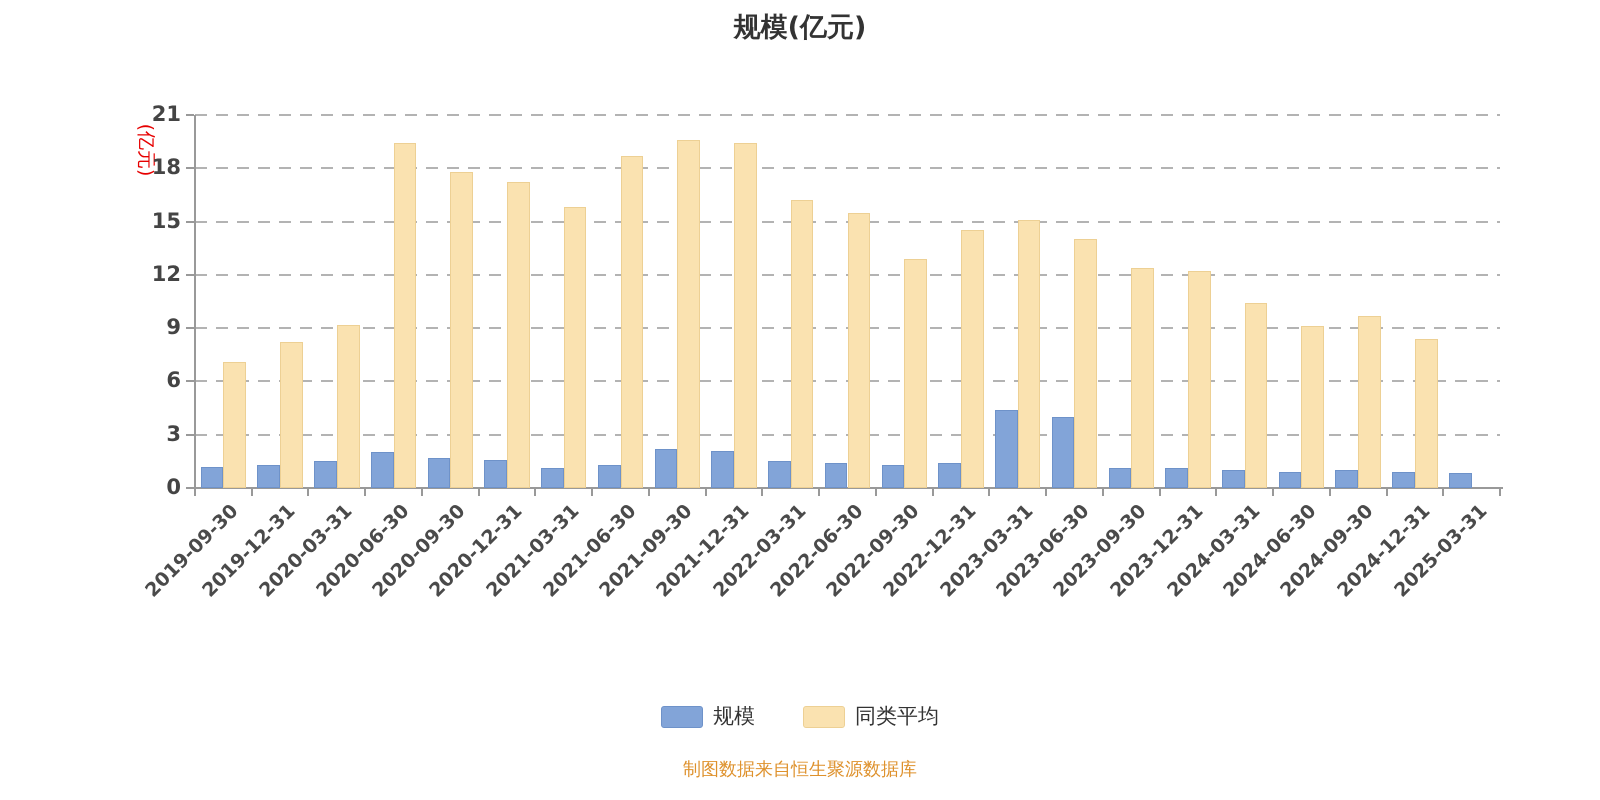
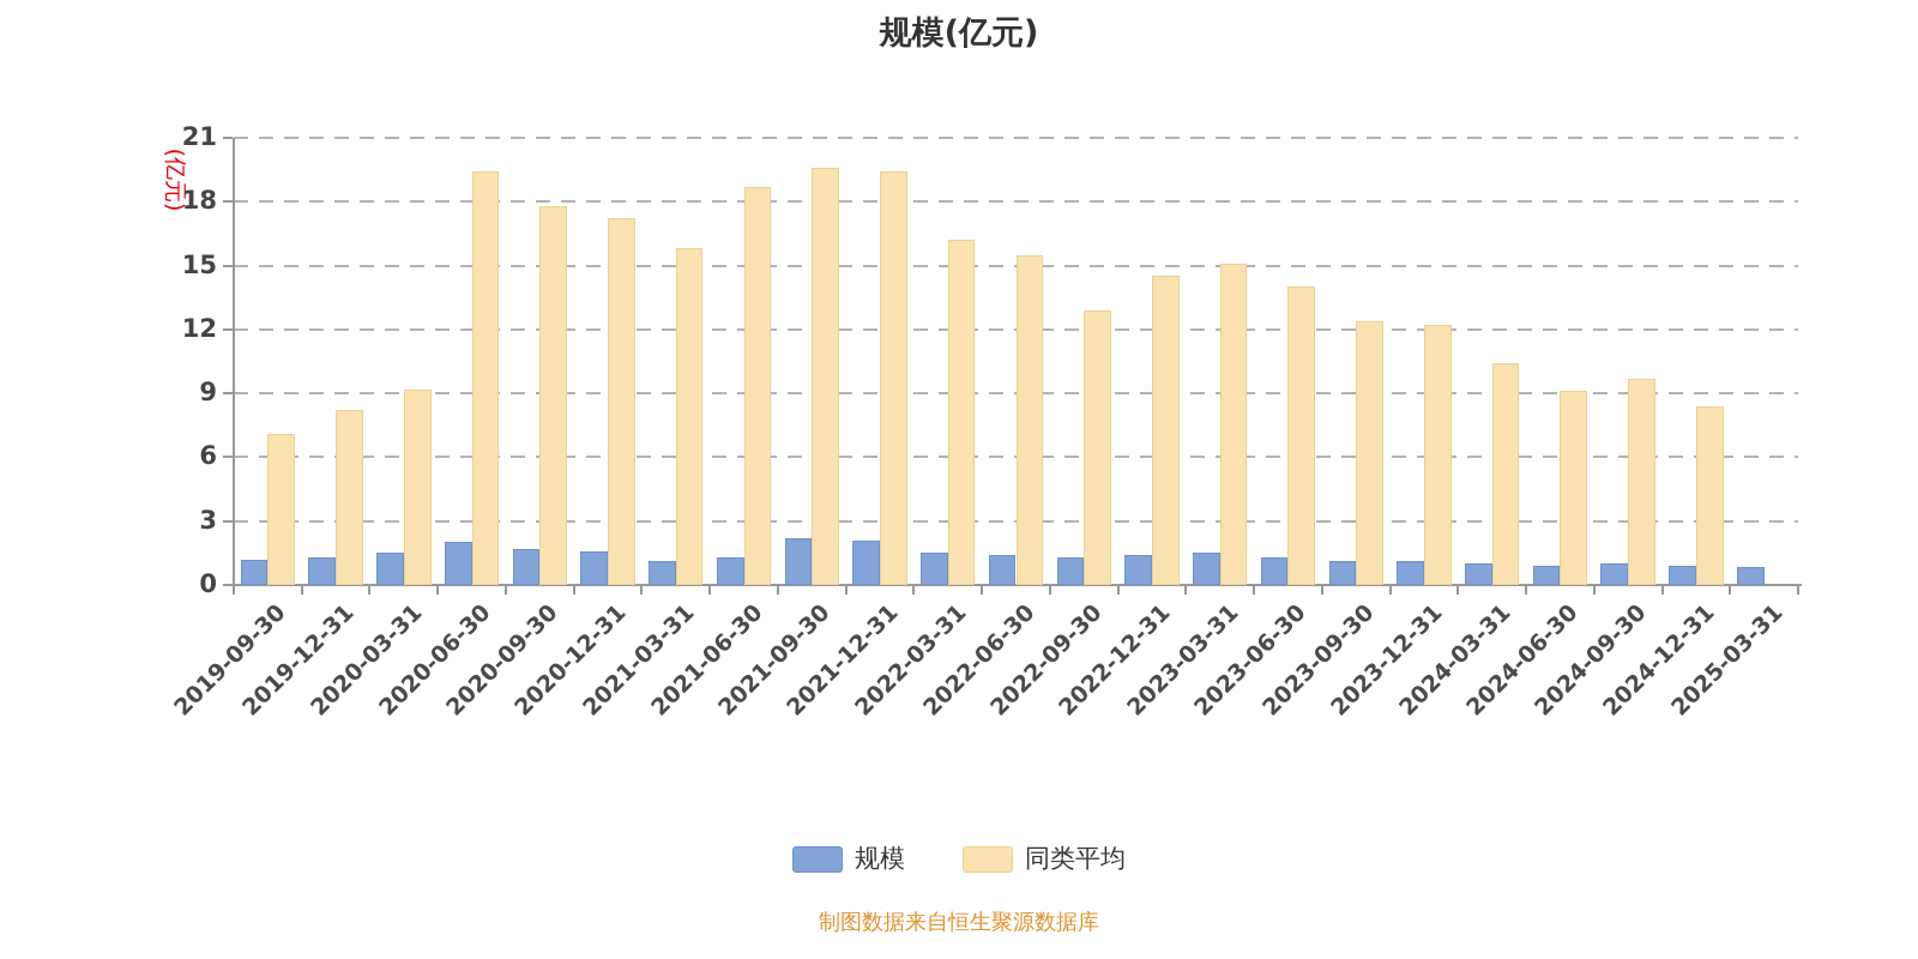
规模/2023-03-31: 4.4 -> 1.5
规模/2023-06-30: 4.0 -> 1.3
